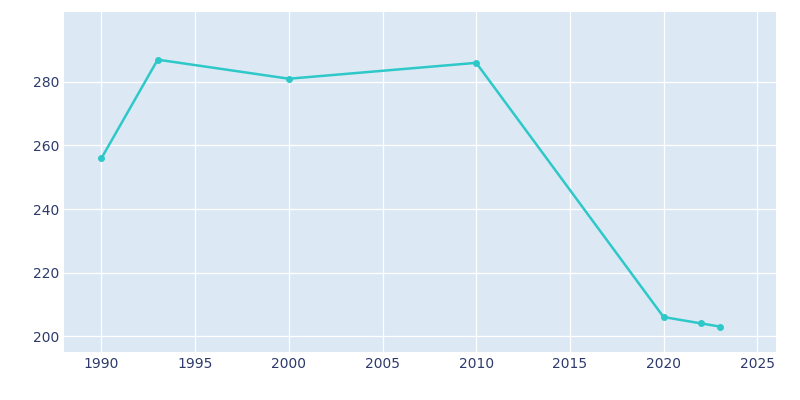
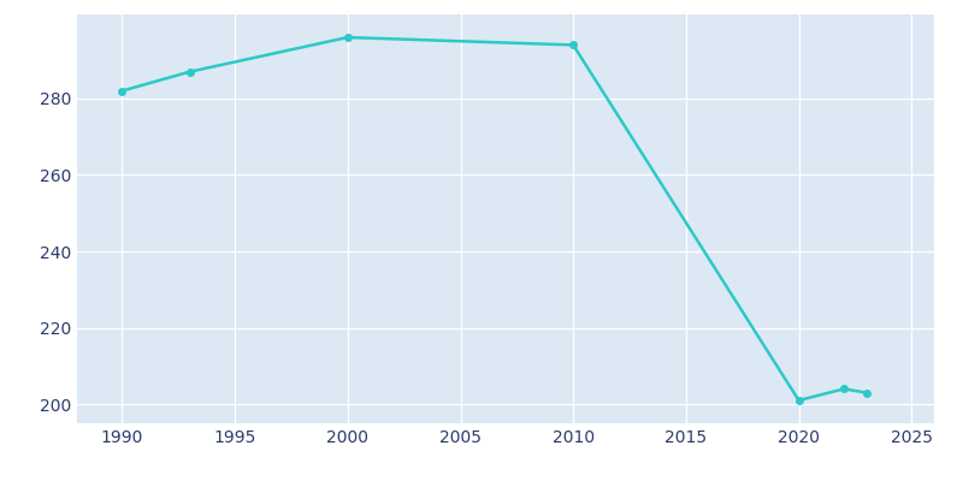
1990: 256 -> 282
2000: 281 -> 296
2010: 286 -> 294
2020: 206 -> 201
